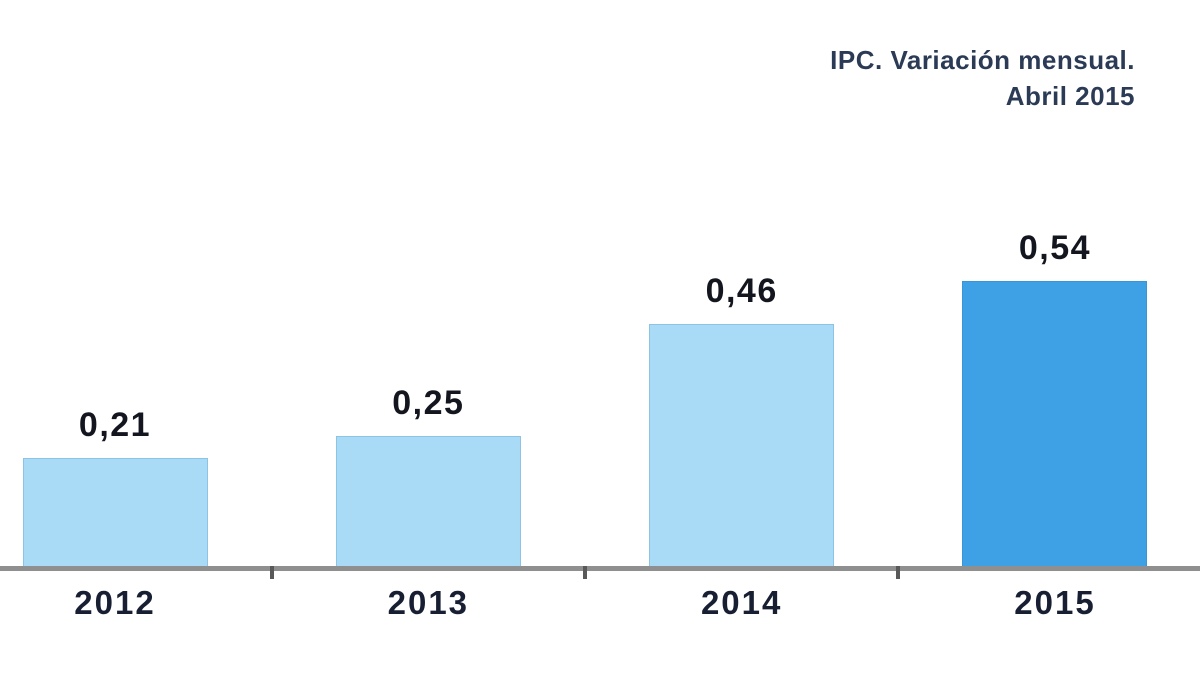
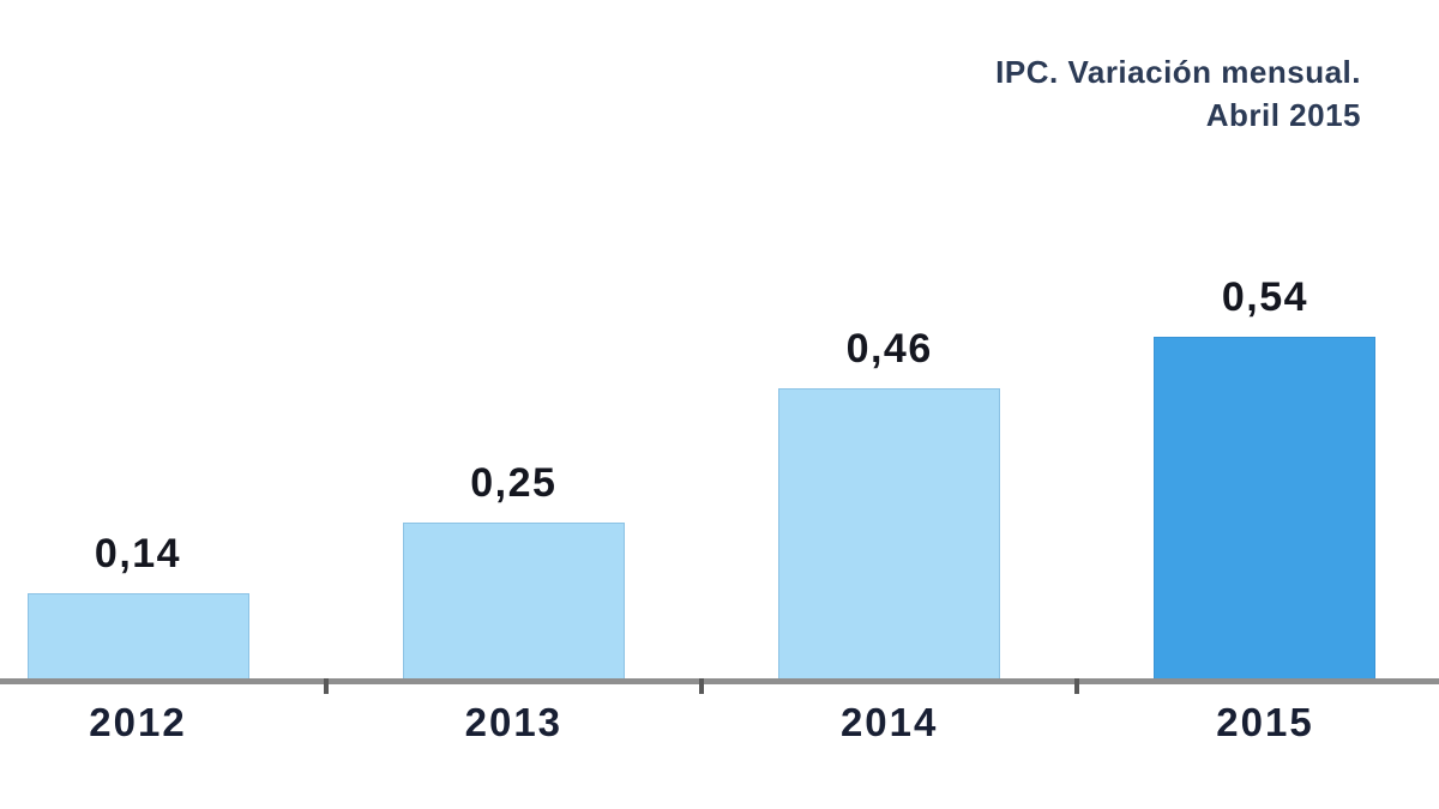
2012: 0,21 -> 0,14
